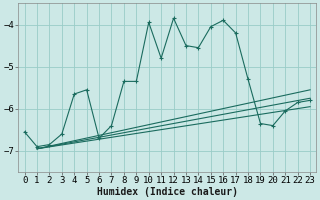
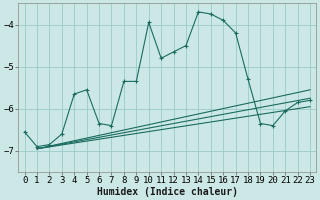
6: -6.70 -> -6.35
12: -3.85 -> -4.65
14: -4.55 -> -3.70
15: -4.05 -> -3.75
